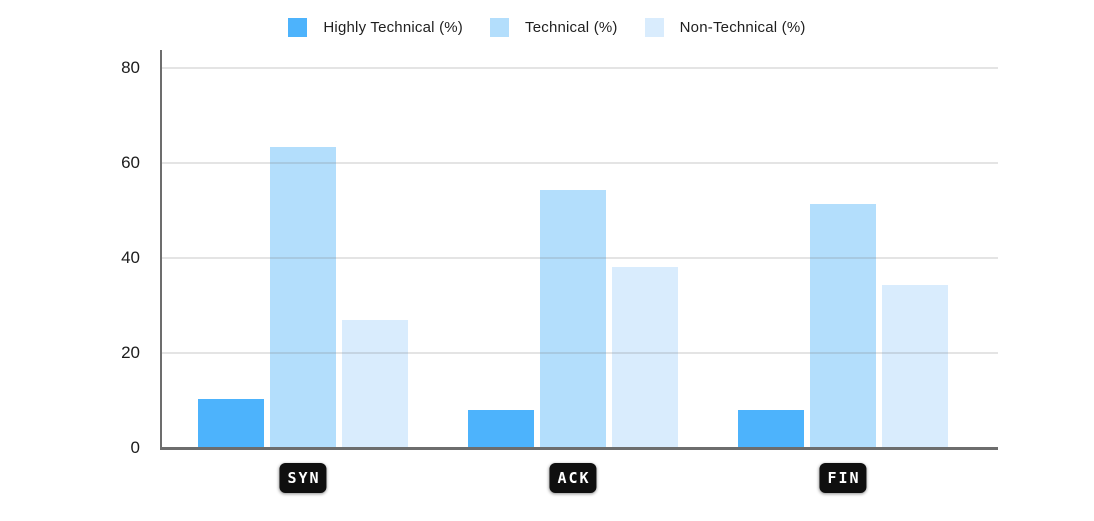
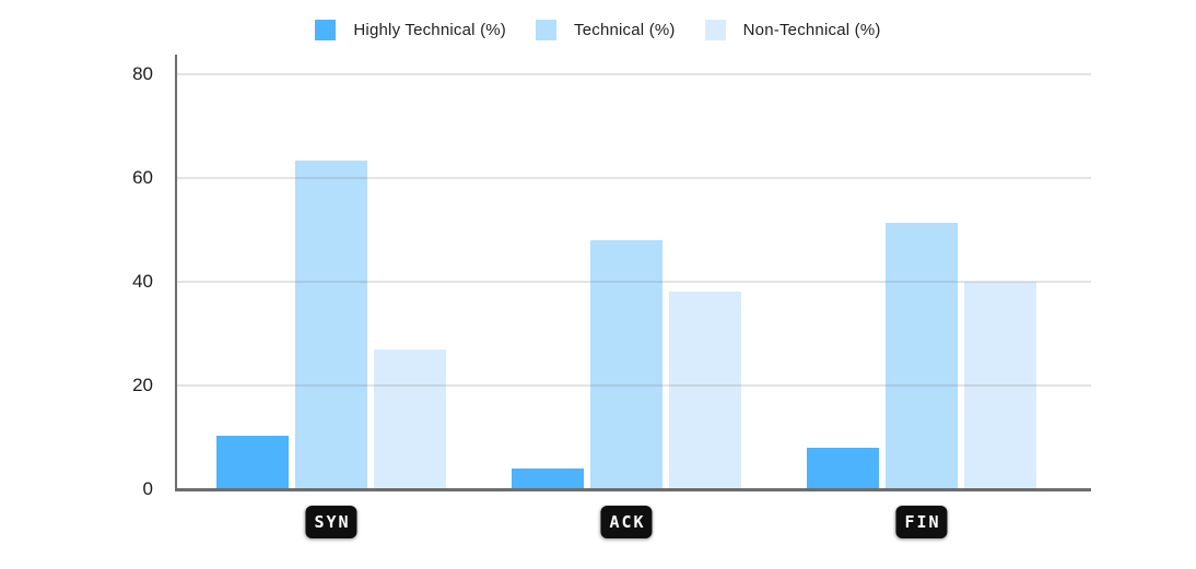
Highly Technical (%)/ACK: 8 -> 4
Technical (%)/ACK: 54 -> 48
Non-Technical (%)/FIN: 34 -> 40
